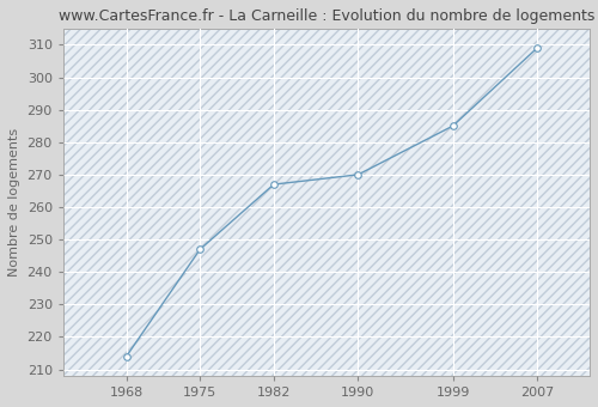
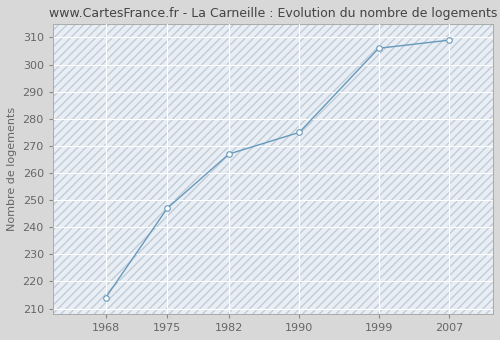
1990: 270 -> 275
1999: 285 -> 306
